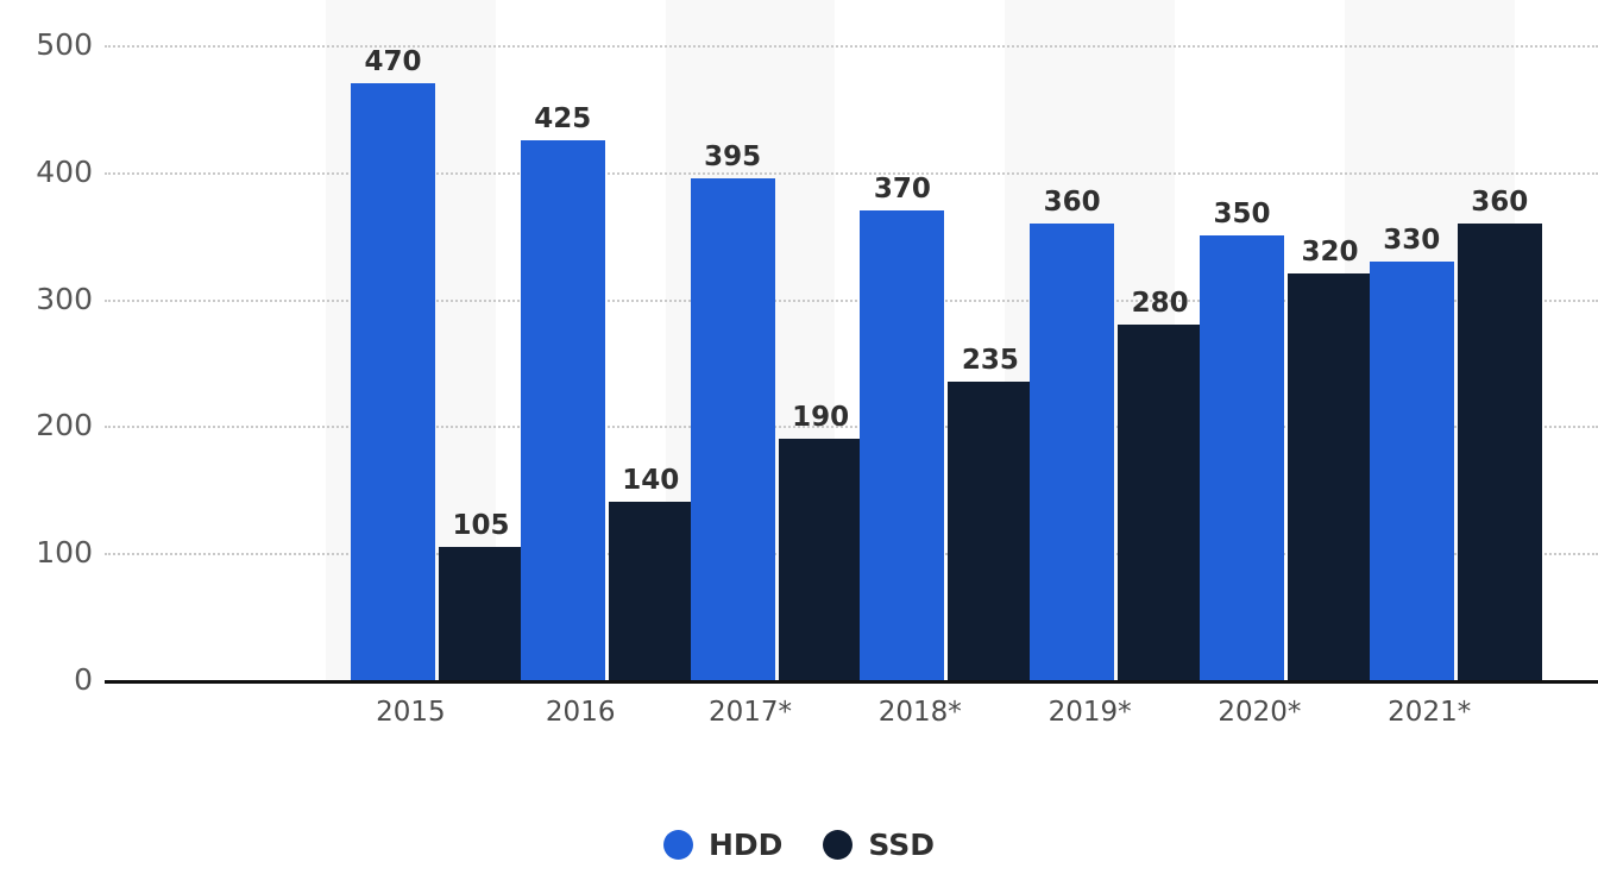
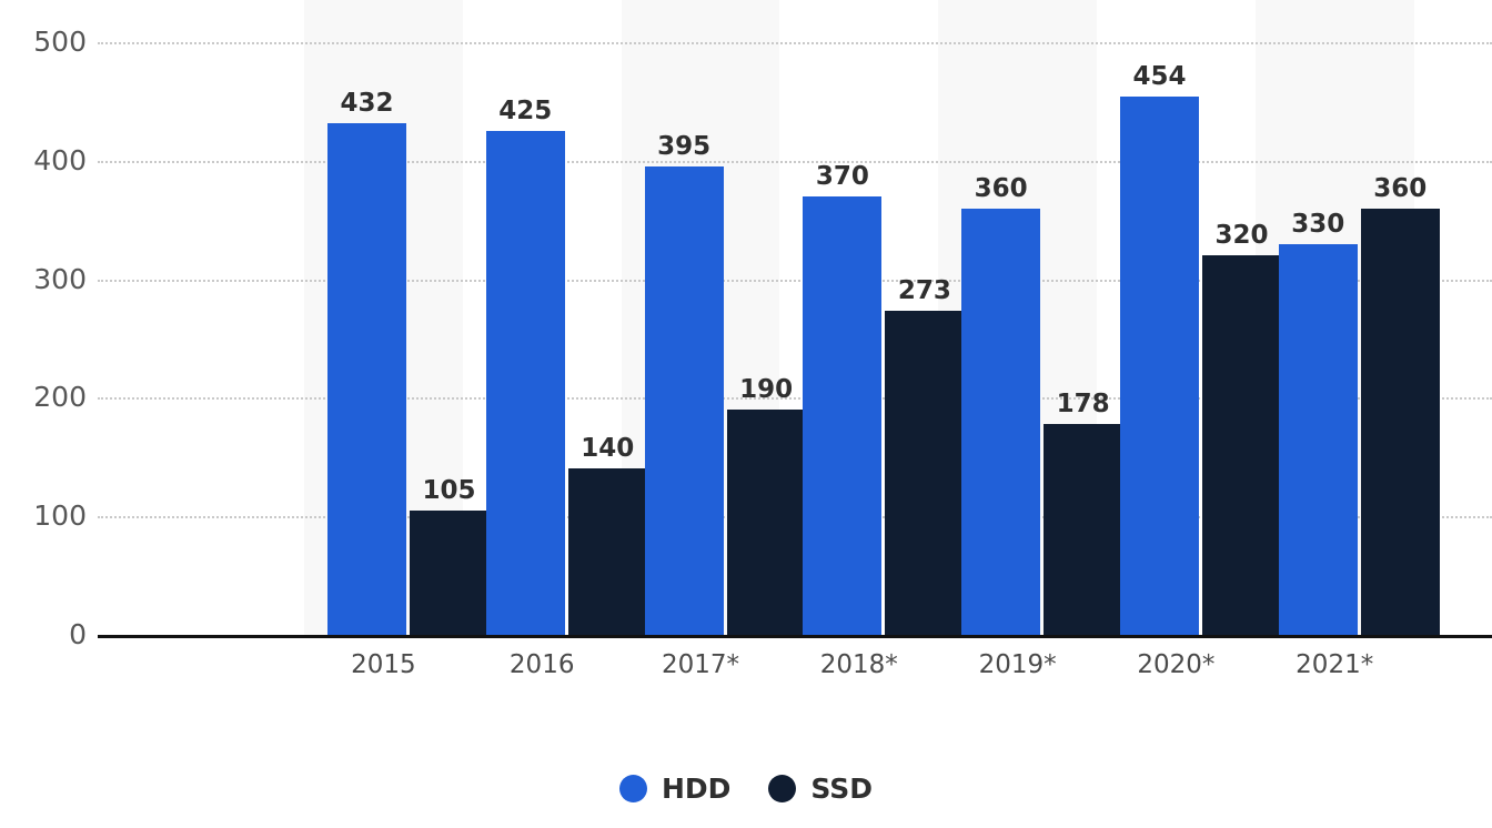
HDD/2015: 470 -> 432
SSD/2018*: 235 -> 273
SSD/2019*: 280 -> 178
HDD/2020*: 350 -> 454
